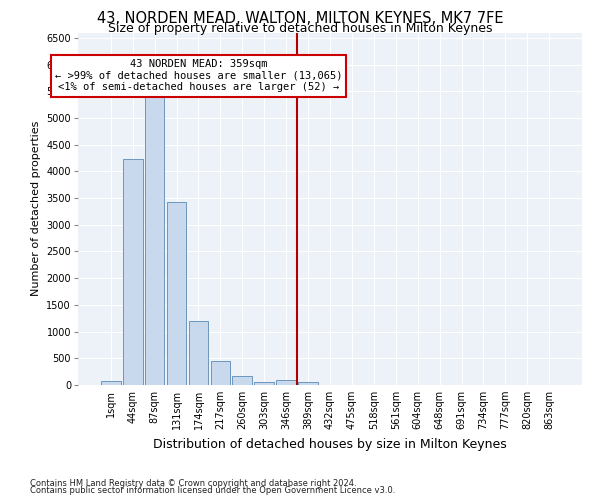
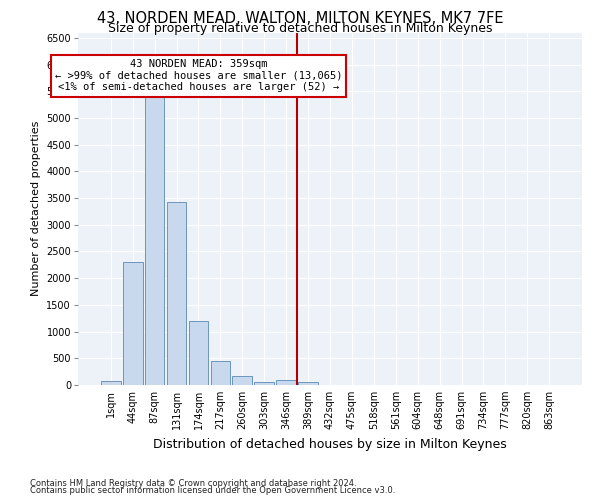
44sqm: 4240 -> 2300
